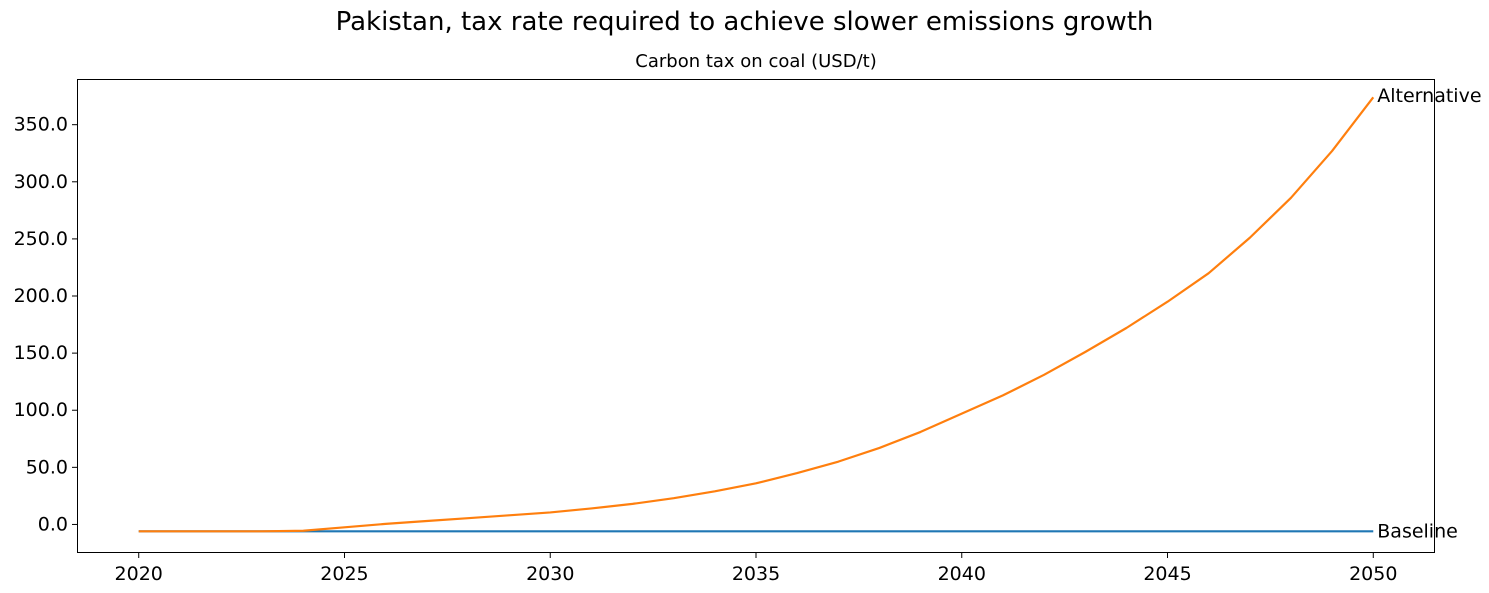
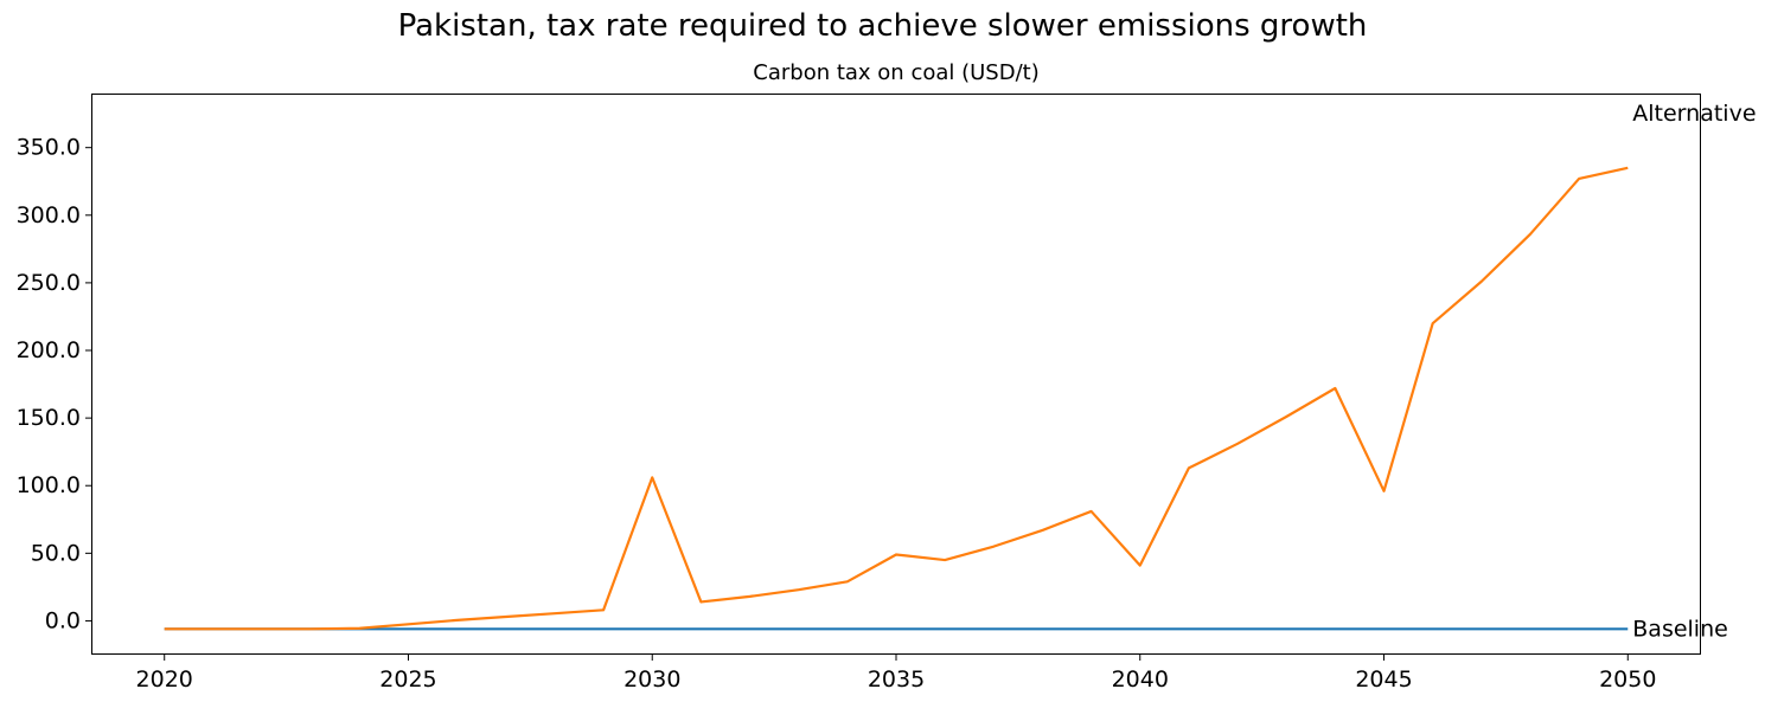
Alternative/2030: 10 -> 106
Alternative/2035: 36 -> 49
Alternative/2040: 97 -> 41
Alternative/2045: 195 -> 96
Alternative/2050: 374 -> 335
